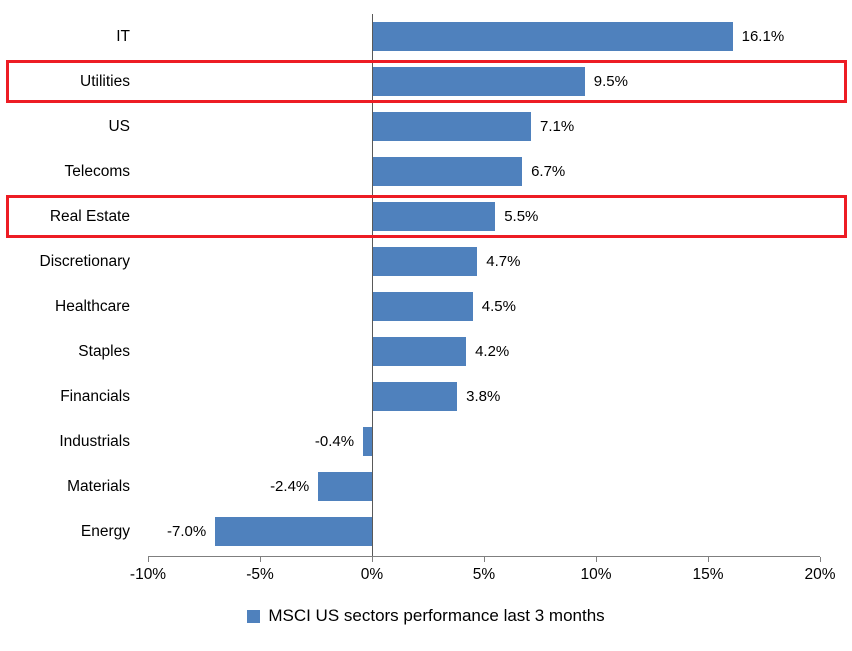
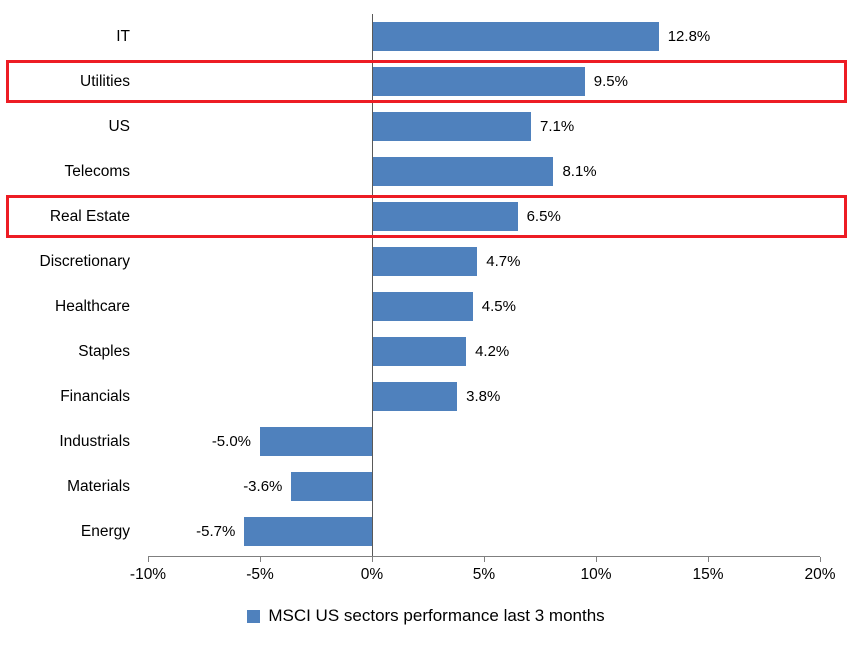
IT: 16.1% -> 12.8%
Telecoms: 6.7% -> 8.1%
Real Estate: 5.5% -> 6.5%
Industrials: -0.4% -> -5.0%
Materials: -2.4% -> -3.6%
Energy: -7.0% -> -5.7%
